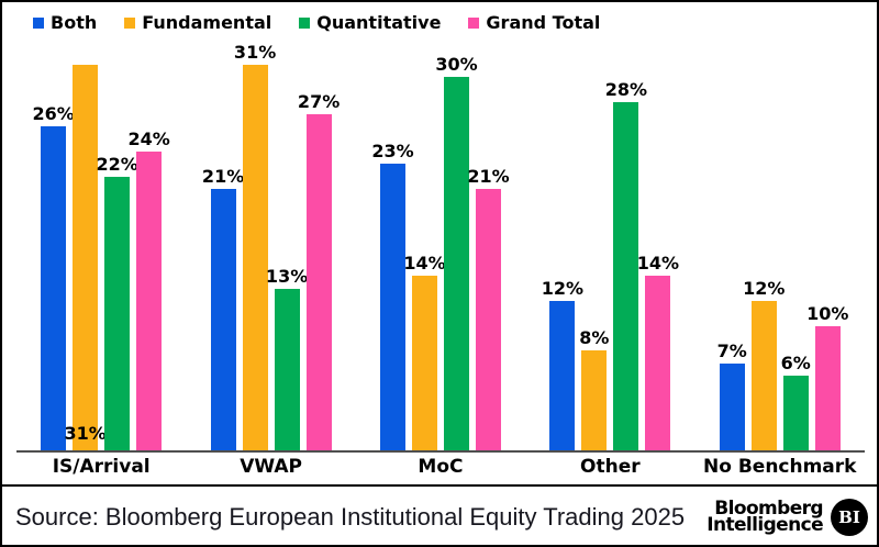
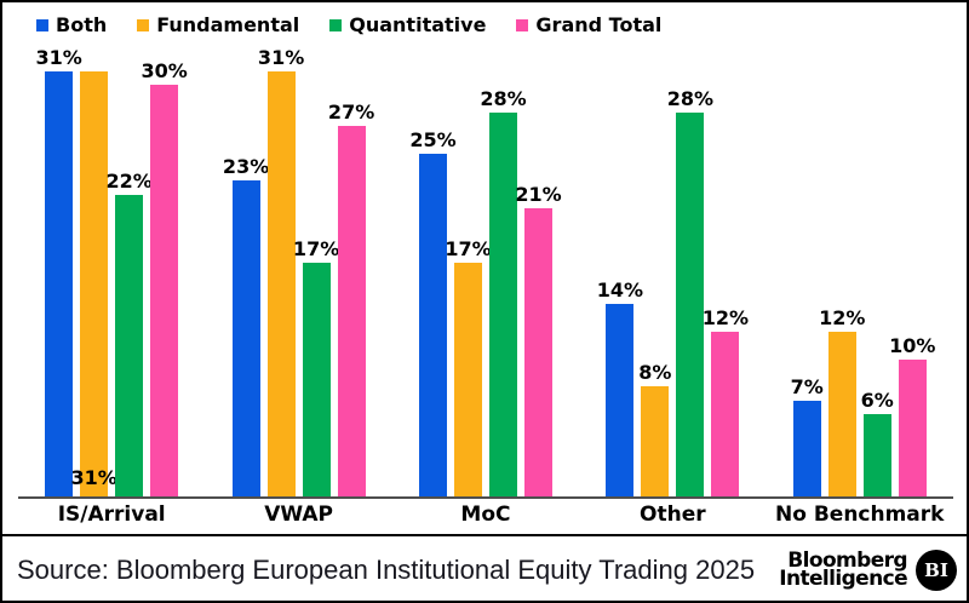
Both/IS/Arrival: 26% -> 31%
Grand Total/IS/Arrival: 24% -> 30%
Both/VWAP: 21% -> 23%
Quantitative/VWAP: 13% -> 17%
Both/MoC: 23% -> 25%
Fundamental/MoC: 14% -> 17%
Quantitative/MoC: 30% -> 28%
Both/Other: 12% -> 14%
Grand Total/Other: 14% -> 12%
